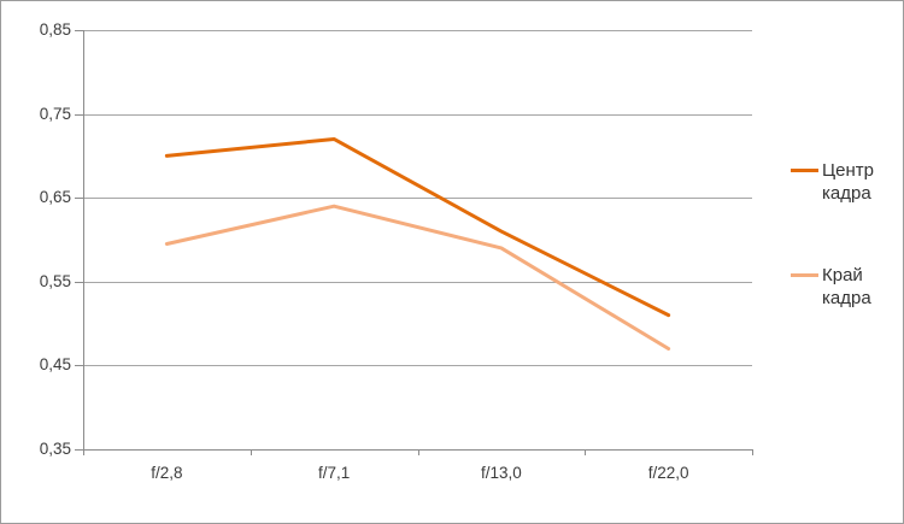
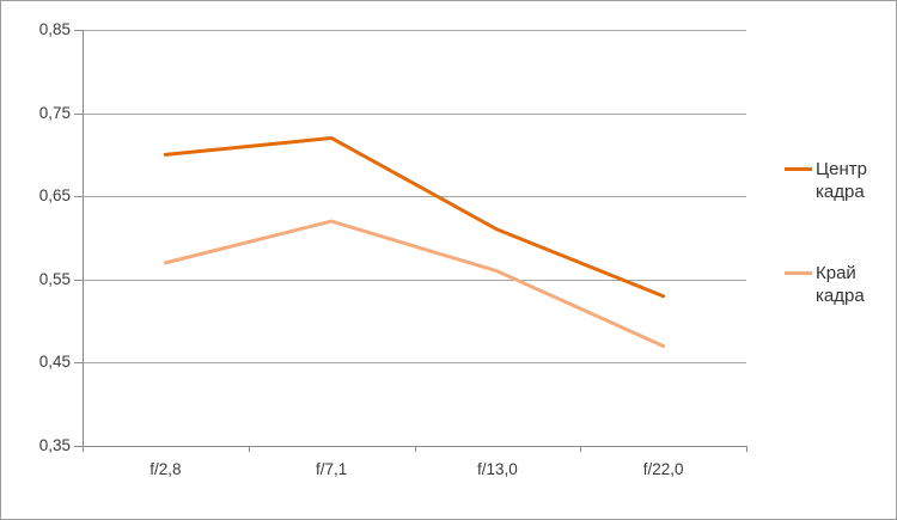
Край кадра/f/2,8: 0,59 -> 0,57
Край кадра/f/7,1: 0,64 -> 0,62
Край кадра/f/13,0: 0,59 -> 0,56
Центр кадра/f/22,0: 0,51 -> 0,53
